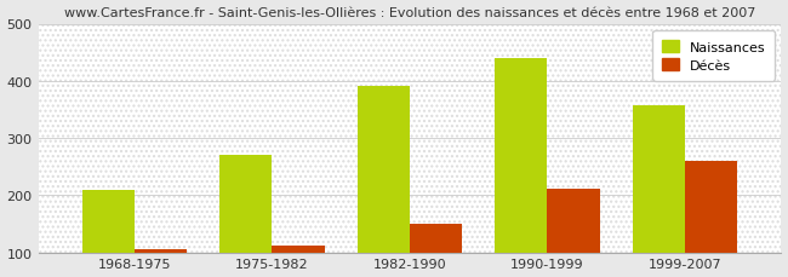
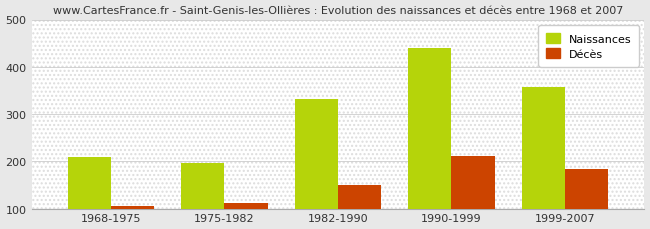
Naissances/1975-1982: 270 -> 196
Naissances/1982-1990: 390 -> 332
Décès/1999-2007: 260 -> 184
